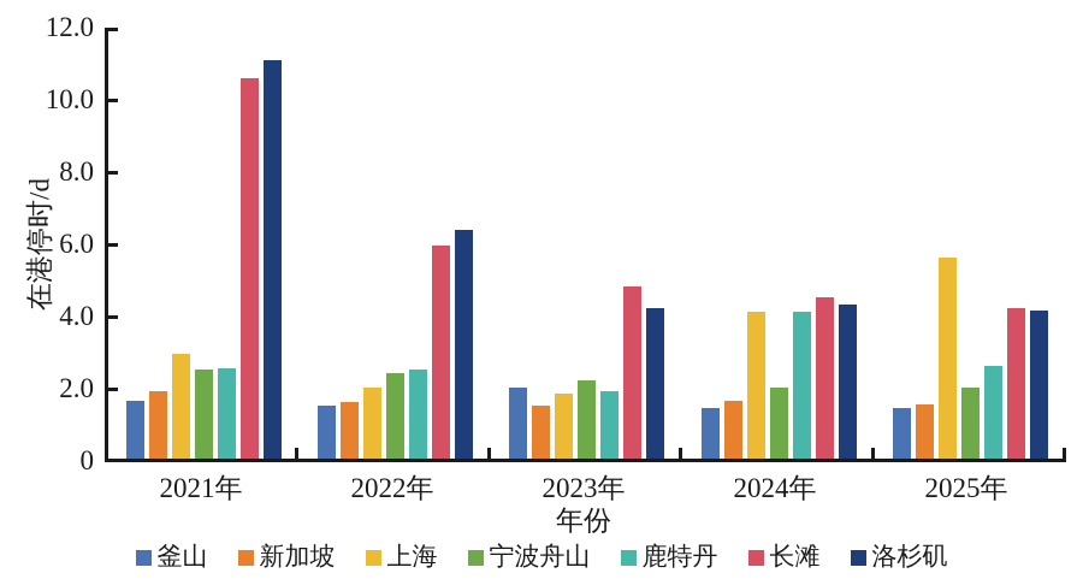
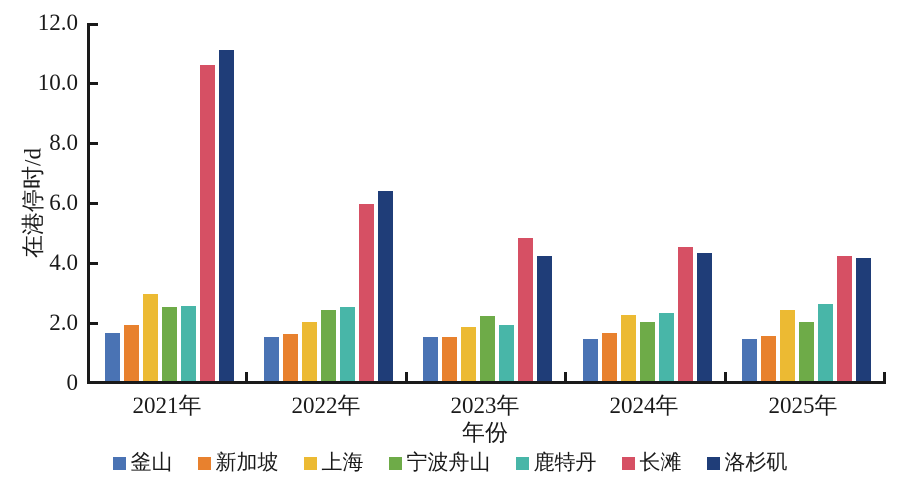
釜山/2023年: 2.0 -> 1.5
上海/2024年: 4.1 -> 2.2
鹿特丹/2024年: 4.1 -> 2.3
上海/2025年: 5.6 -> 2.4
